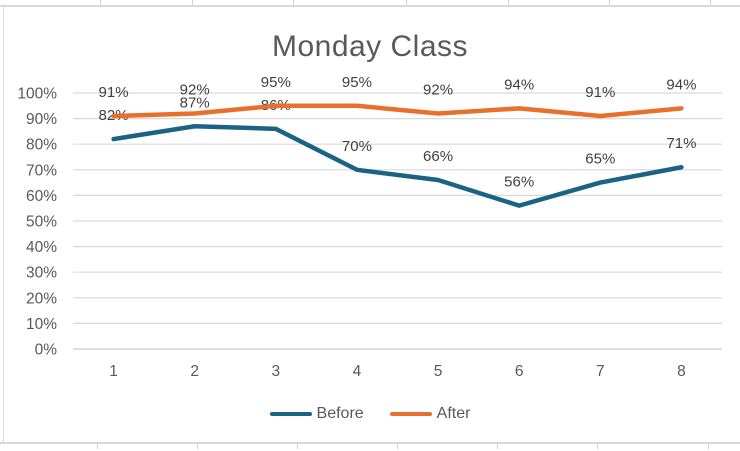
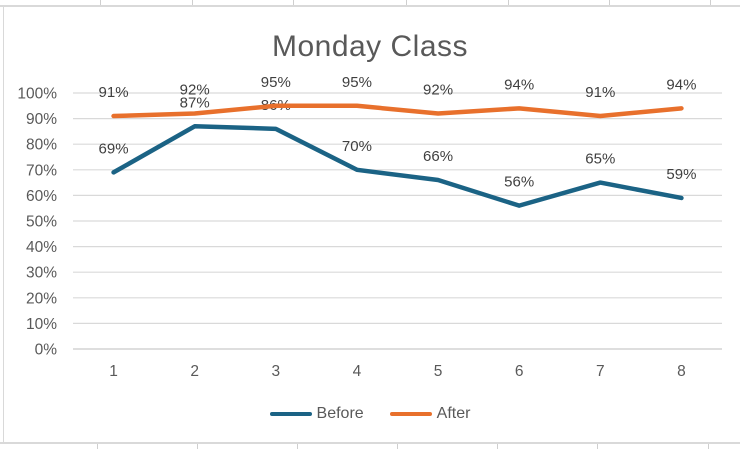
Before/1: 82% -> 69%
Before/8: 71% -> 59%
